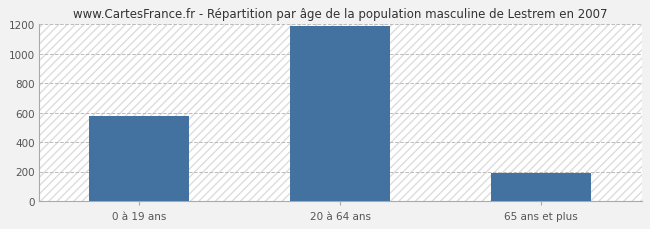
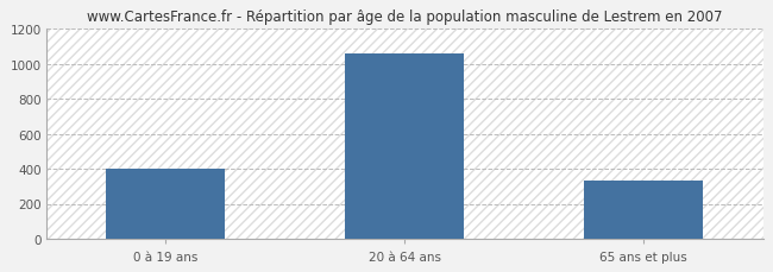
0 à 19 ans: 580 -> 400
20 à 64 ans: 1180 -> 1060
65 ans et plus: 190 -> 330
